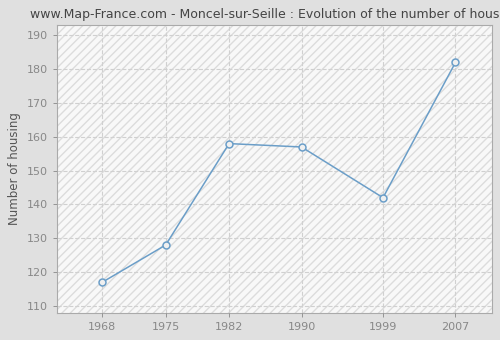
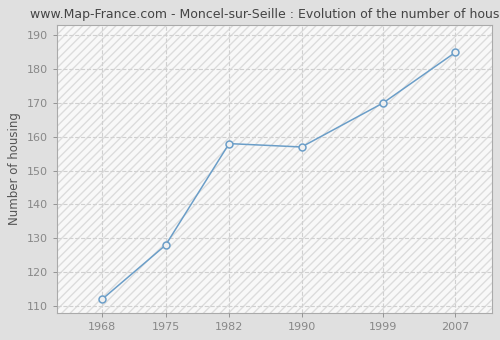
1968: 117 -> 112
1999: 142 -> 170
2007: 182 -> 185
